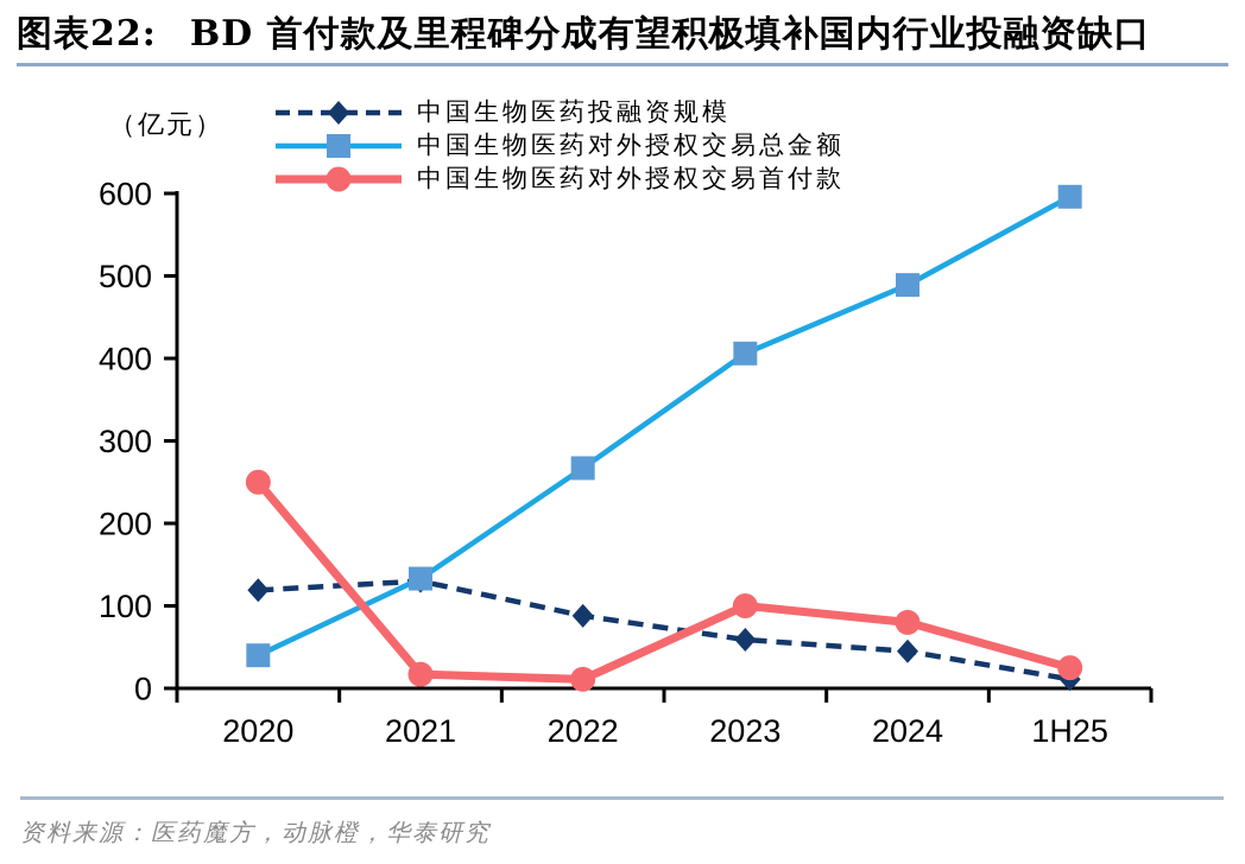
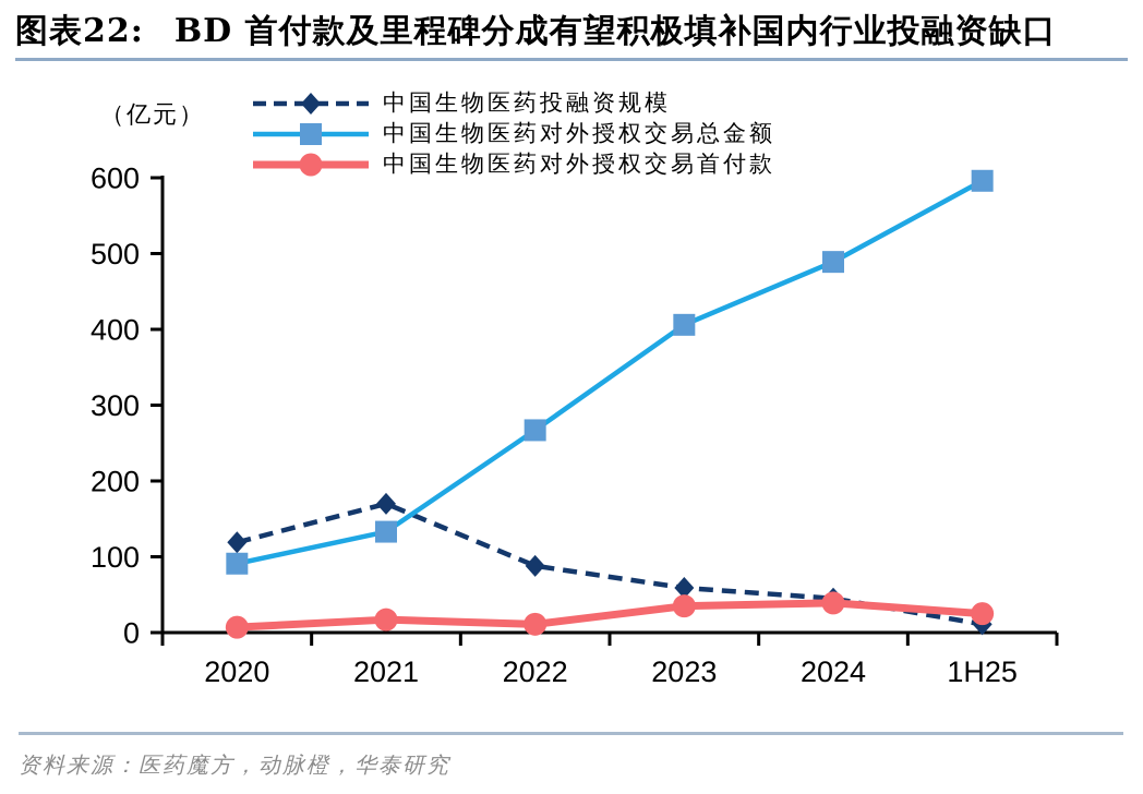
中国生物医药对外授权交易总金额/2020: 40 -> 90
中国生物医药对外授权交易首付款/2020: 250 -> 10
中国生物医药投融资规模/2021: 130 -> 170
中国生物医药对外授权交易首付款/2023: 100 -> 40
中国生物医药对外授权交易首付款/2024: 80 -> 40
